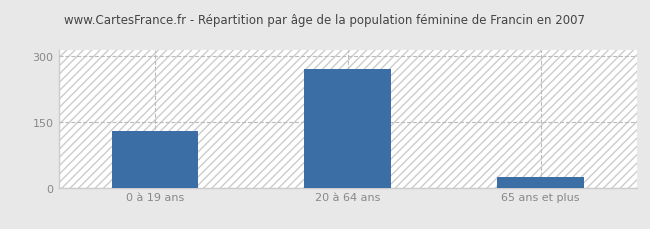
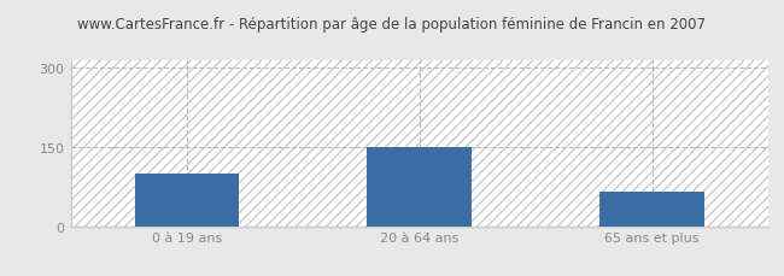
0 à 19 ans: 130 -> 100
20 à 64 ans: 270 -> 150
65 ans et plus: 25 -> 65
